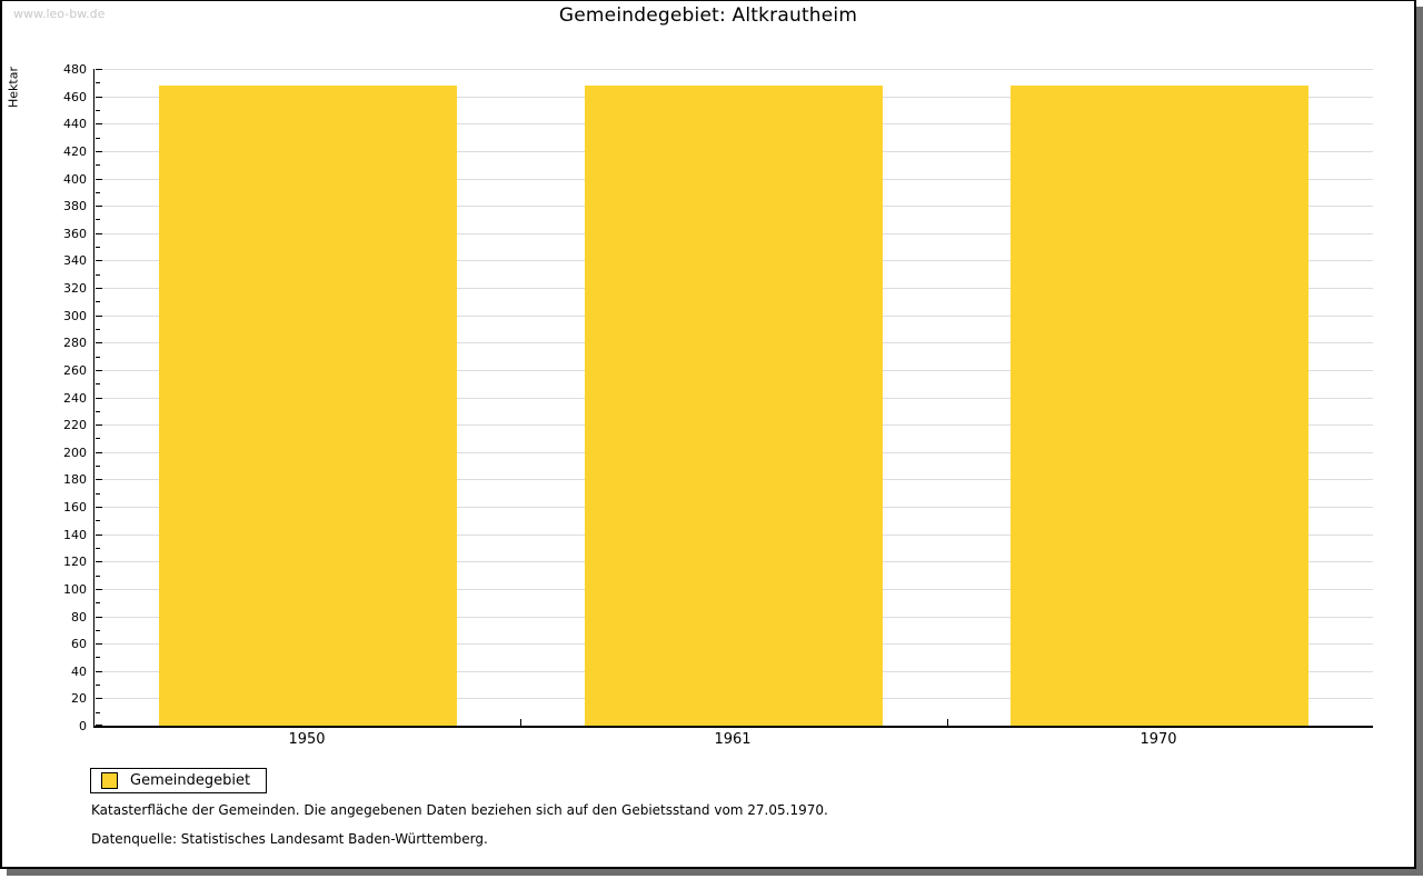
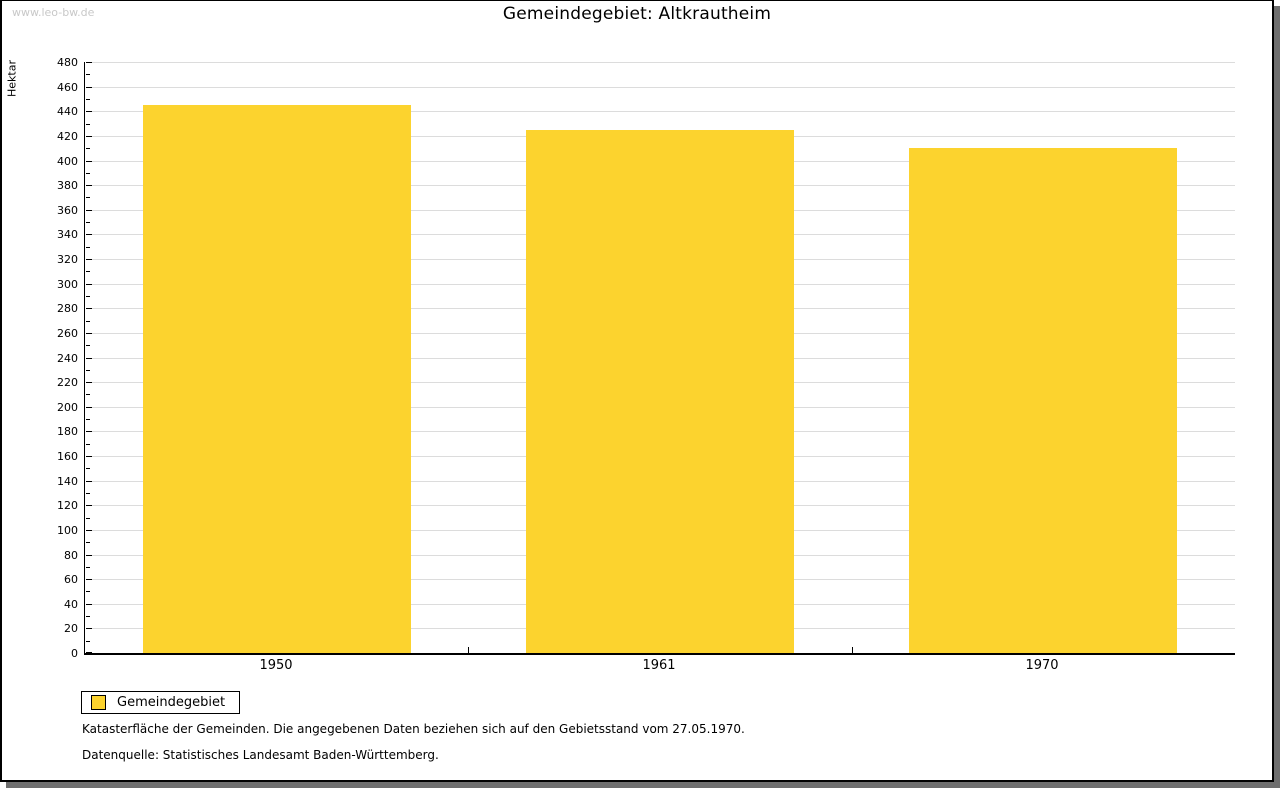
1950: 468 -> 445
1961: 468 -> 425
1970: 468 -> 410
